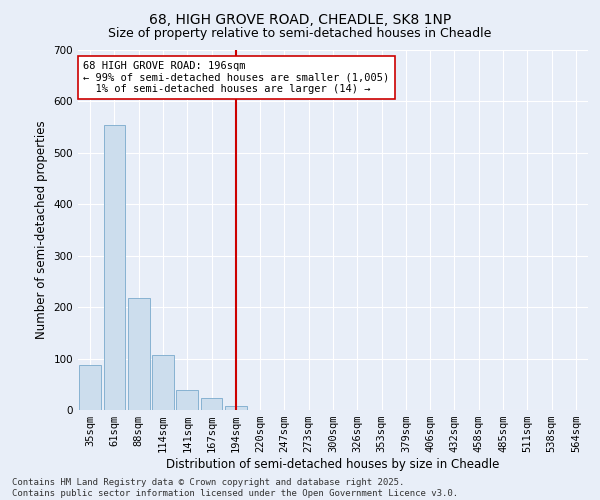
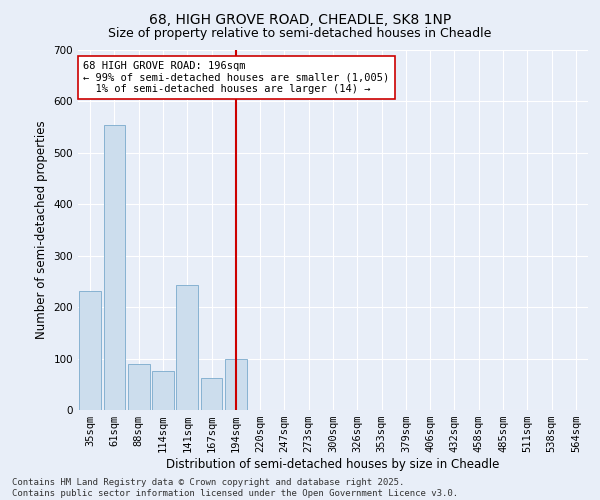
35sqm: 88 -> 232
88sqm: 218 -> 90
114sqm: 106 -> 76
141sqm: 38 -> 244
167sqm: 23 -> 62
194sqm: 8 -> 100
